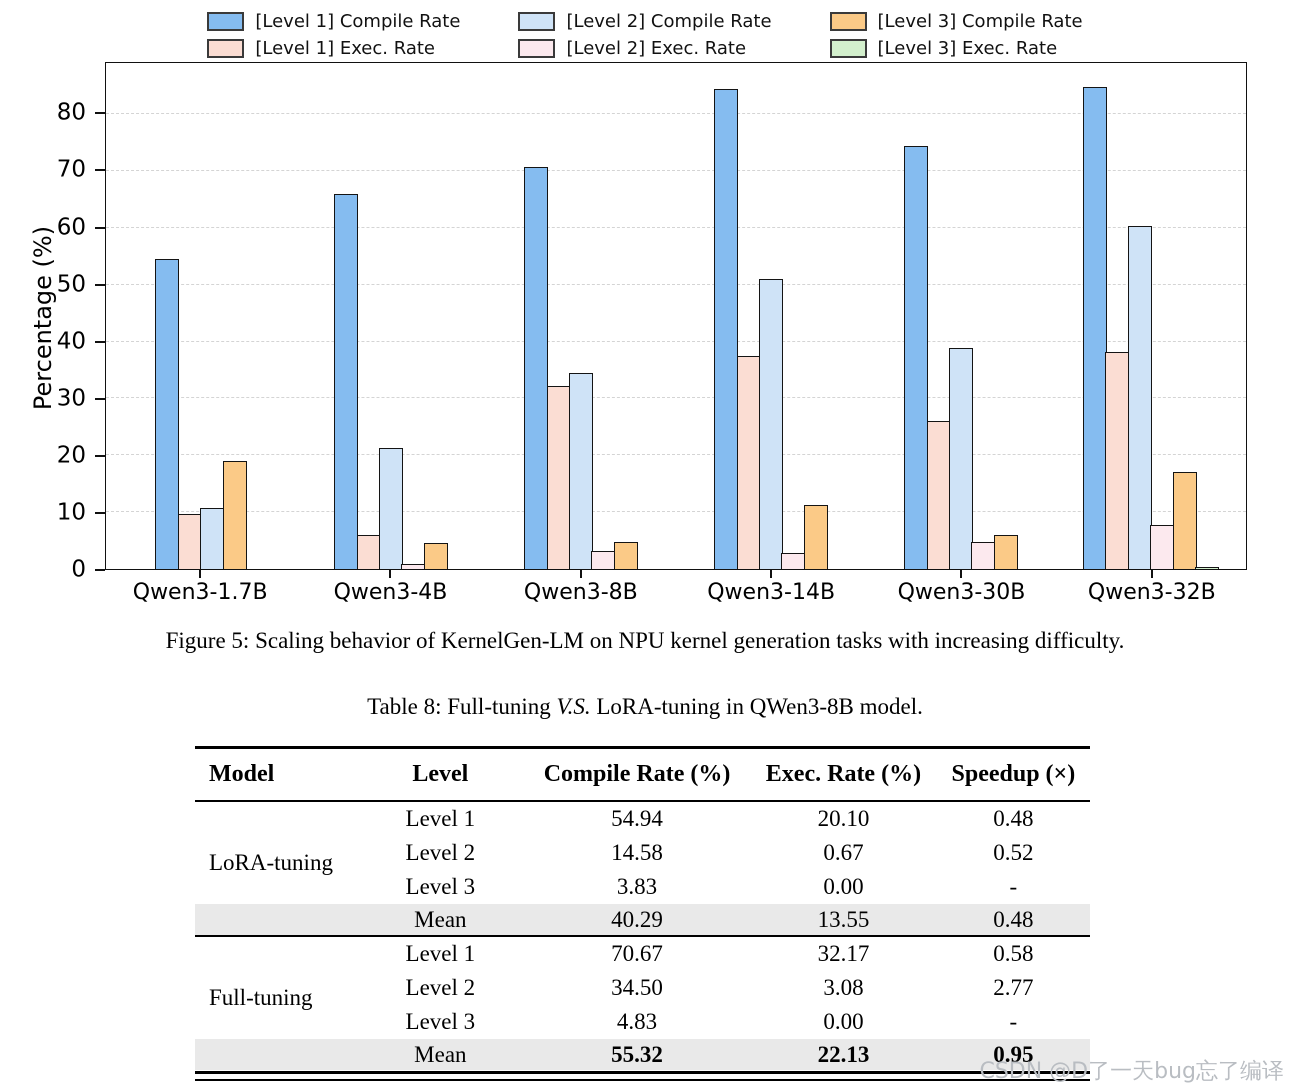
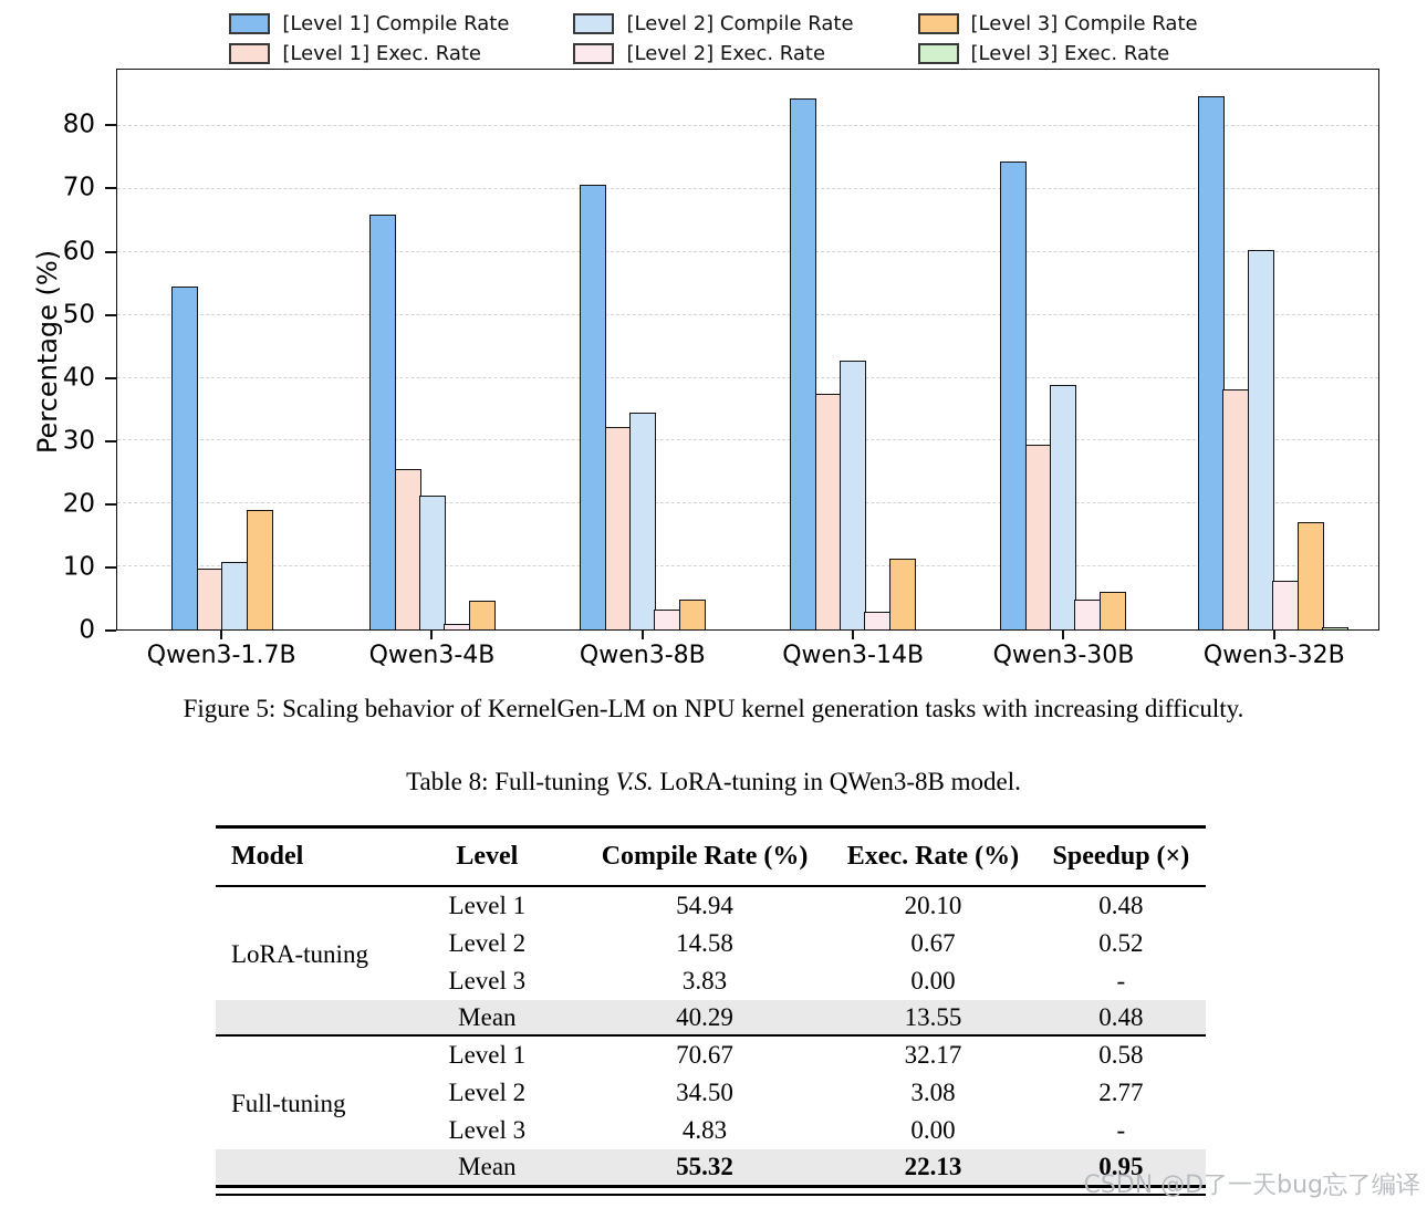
[Level 1] Exec. Rate/Qwen3-4B: 6 -> 26
[Level 2] Compile Rate/Qwen3-14B: 51 -> 43
[Level 1] Exec. Rate/Qwen3-30B: 26 -> 29
